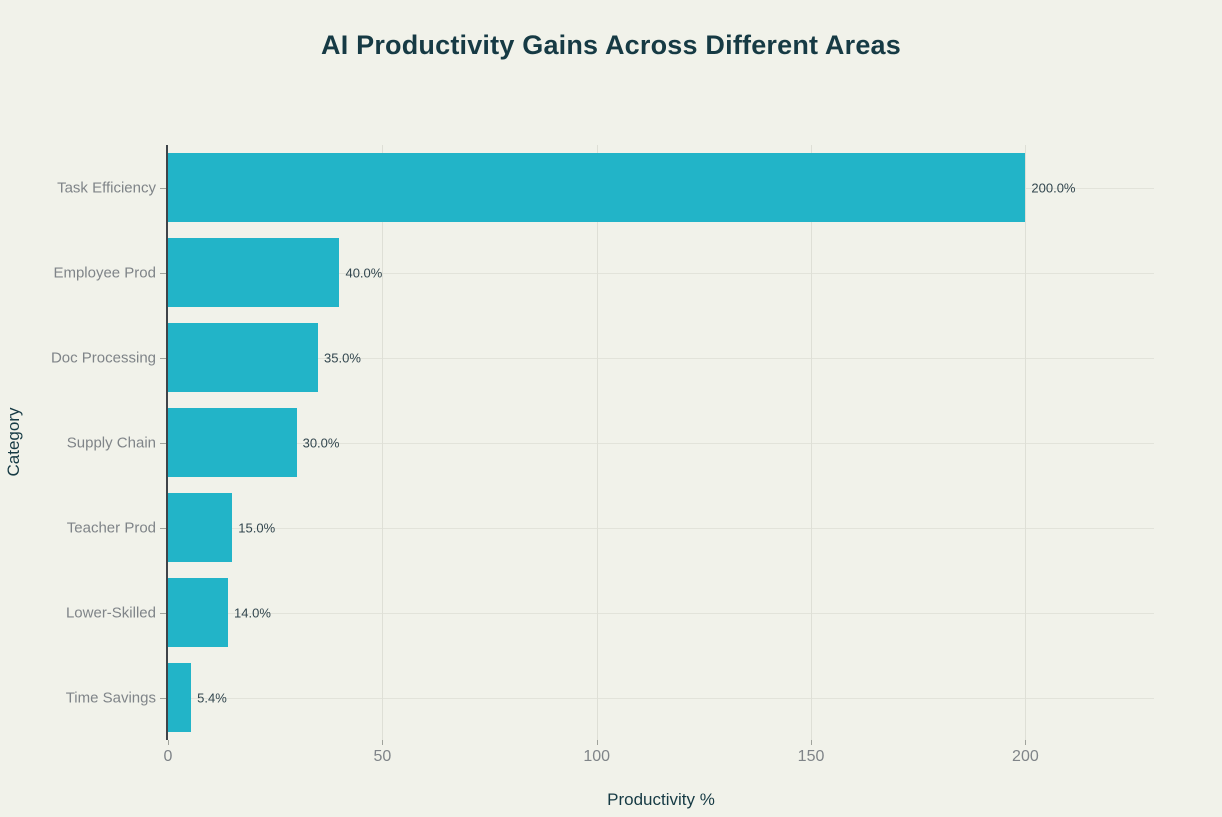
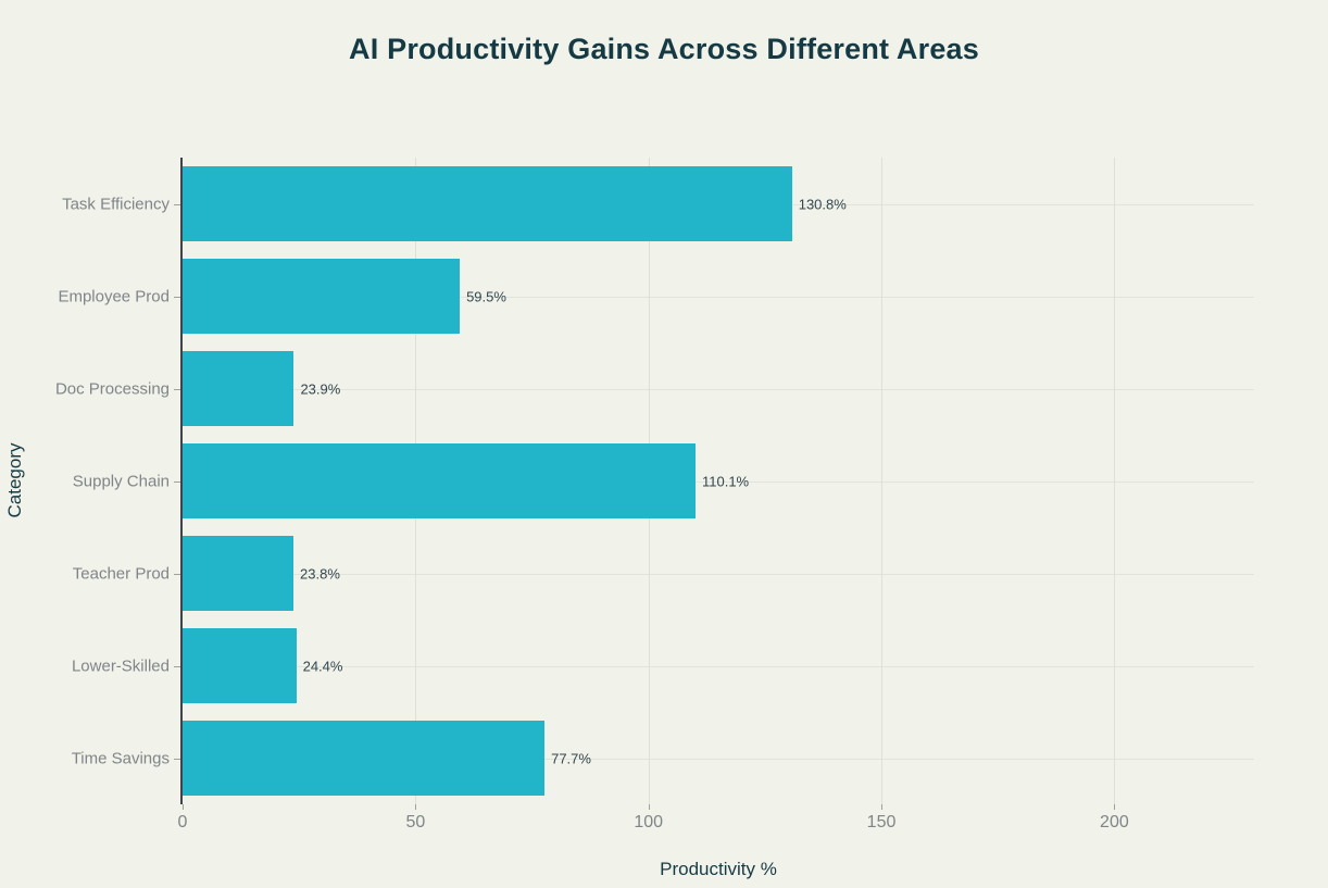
Task Efficiency: 200.0% -> 130.8%
Employee Prod: 40.0% -> 59.5%
Doc Processing: 35.0% -> 23.9%
Supply Chain: 30.0% -> 110.1%
Teacher Prod: 15.0% -> 23.8%
Lower-Skilled: 14.0% -> 24.4%
Time Savings: 5.4% -> 77.7%
